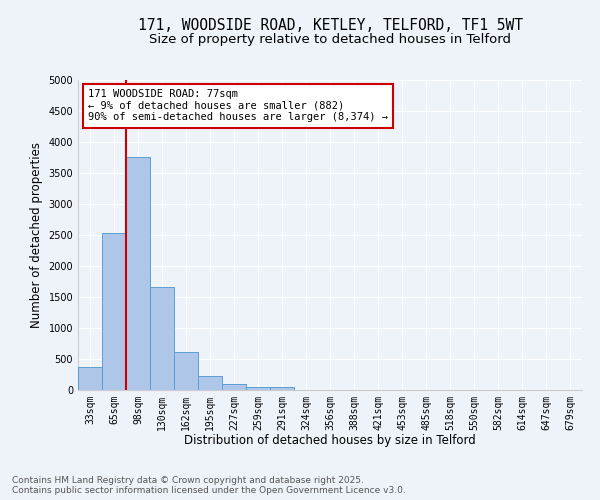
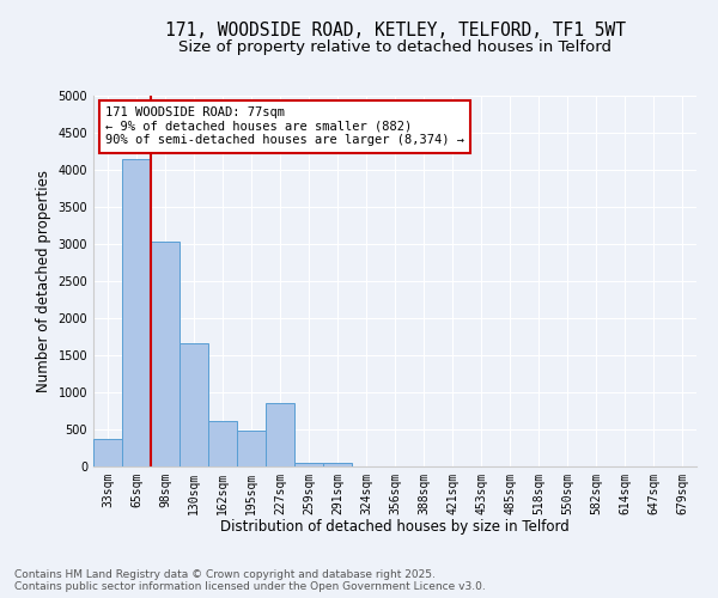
65sqm: 2530 -> 4140
98sqm: 3760 -> 3040
195sqm: 220 -> 480
227sqm: 100 -> 860
